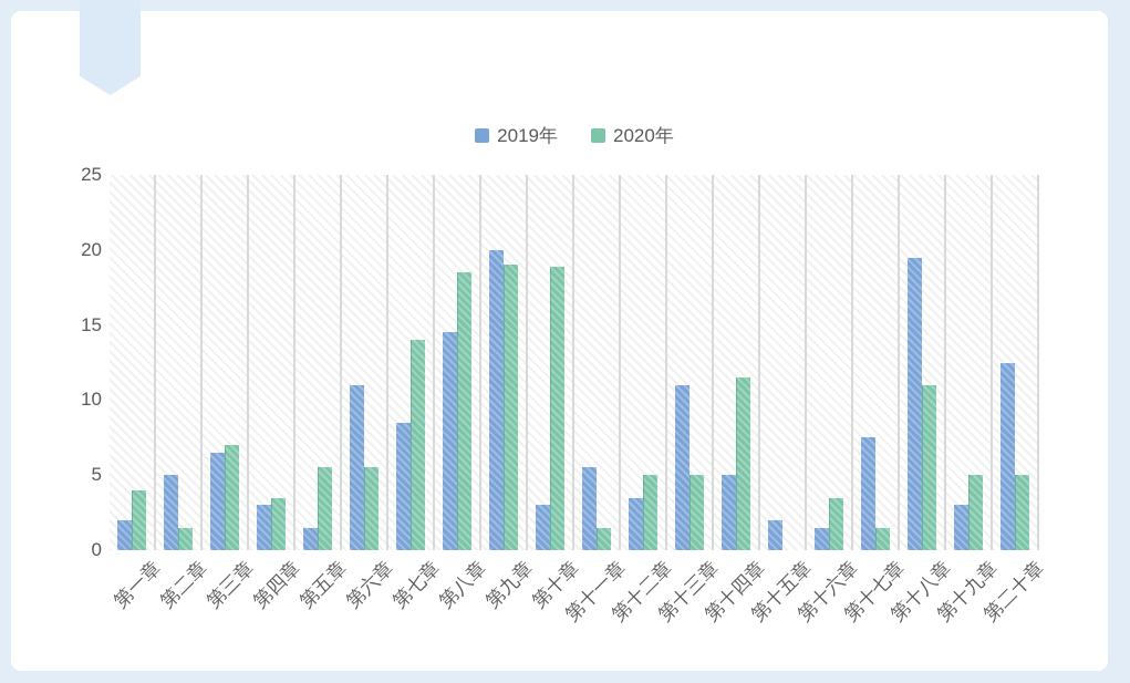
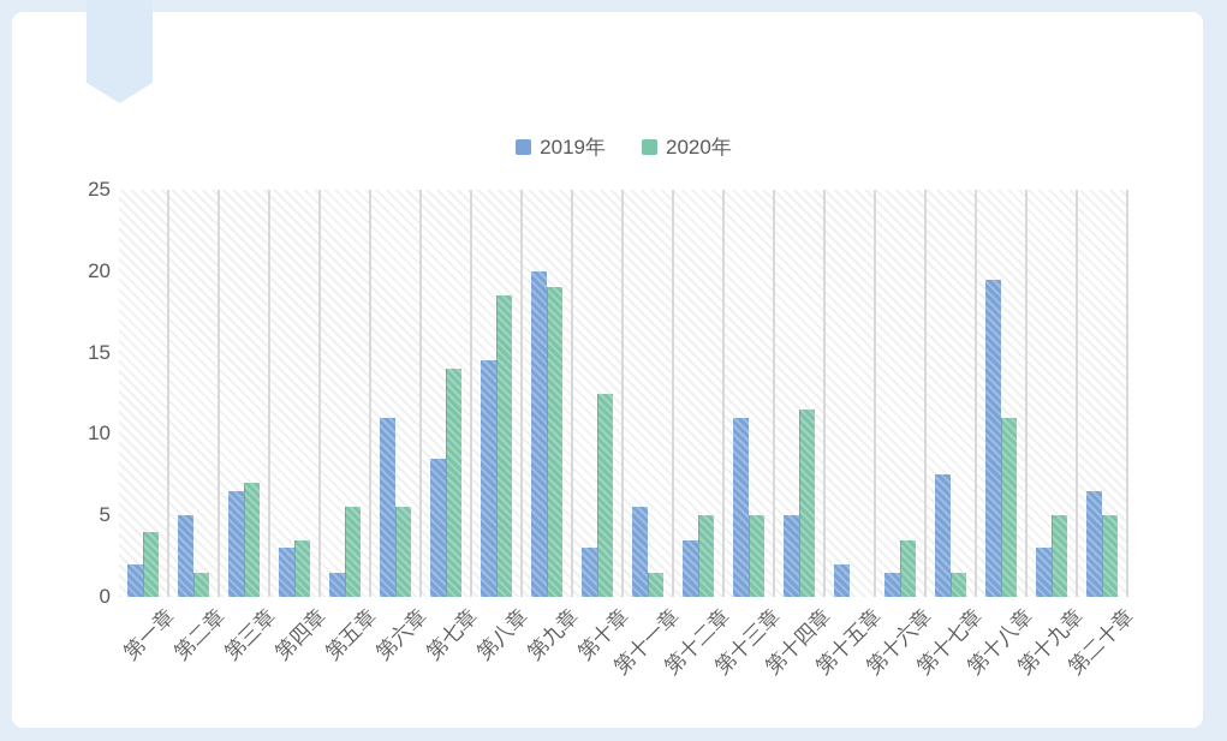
2020年/第十章: 18.9 -> 12.5
2019年/第二十章: 12.5 -> 6.5
